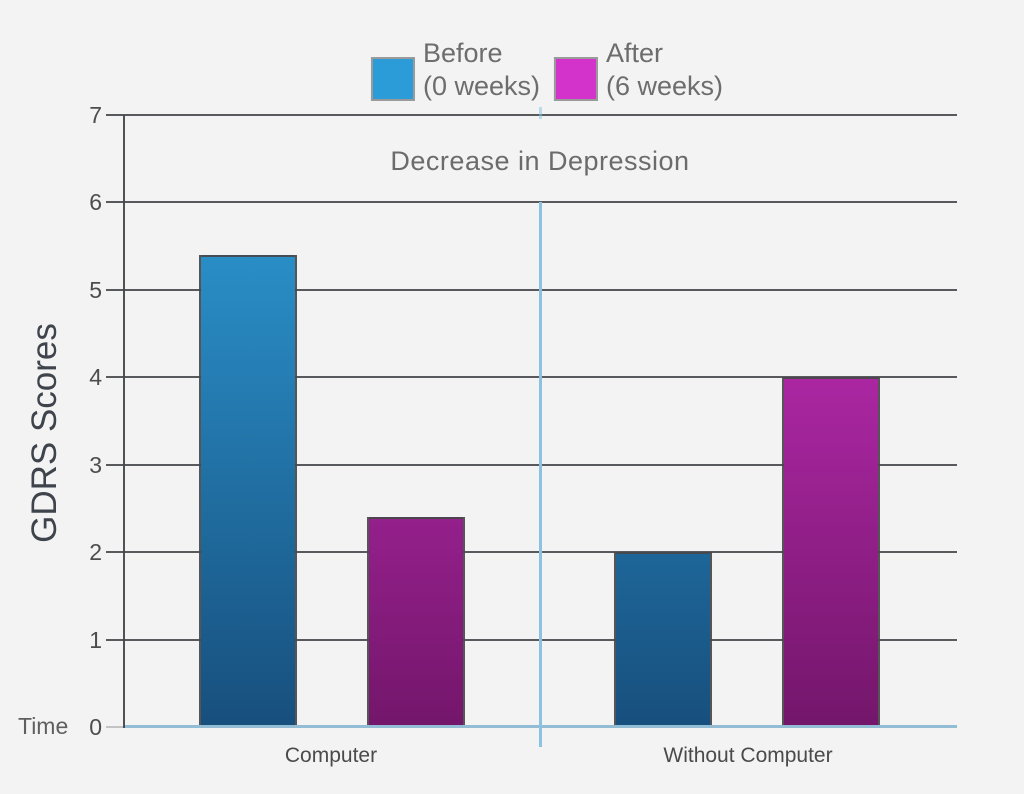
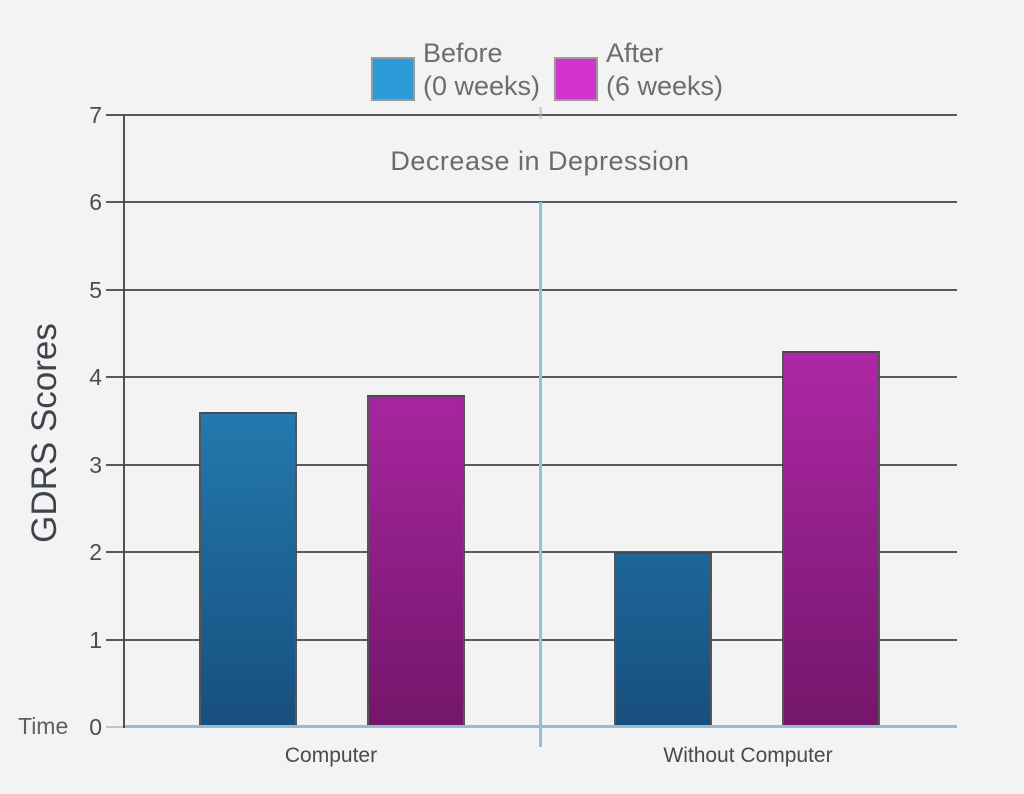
Before (0 weeks)/Computer: 5.4 -> 3.6
After (6 weeks)/Computer: 2.4 -> 3.8
After (6 weeks)/Without Computer: 4.0 -> 4.3
